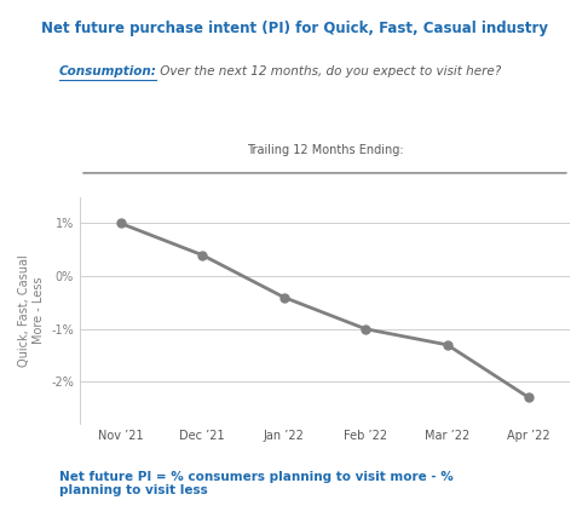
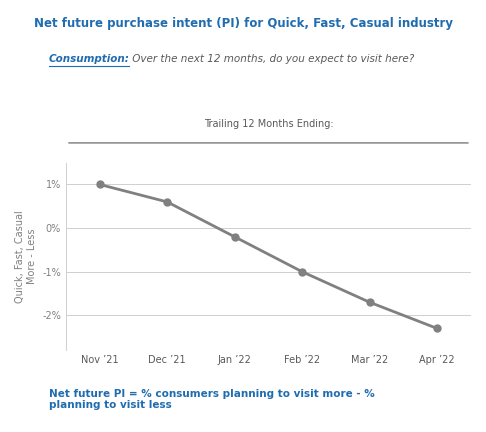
Dec ’21: 0.4% -> 0.6%
Jan ’22: -0.4% -> -0.2%
Mar ’22: -1.3% -> -1.7%
